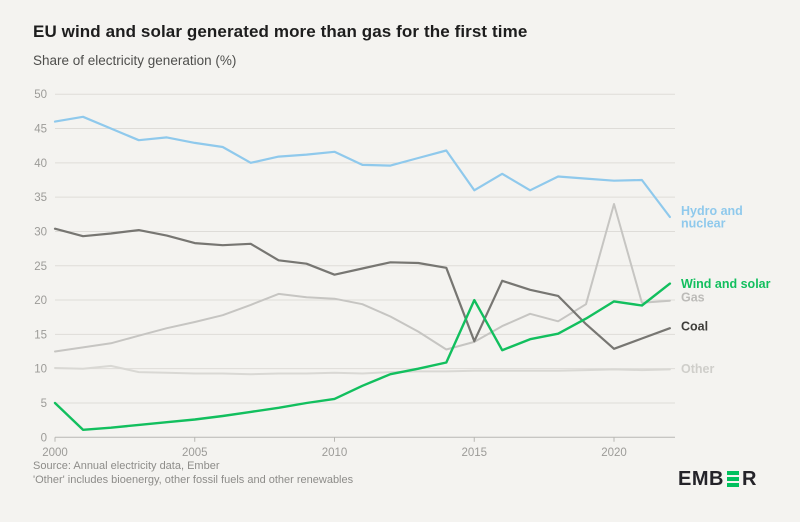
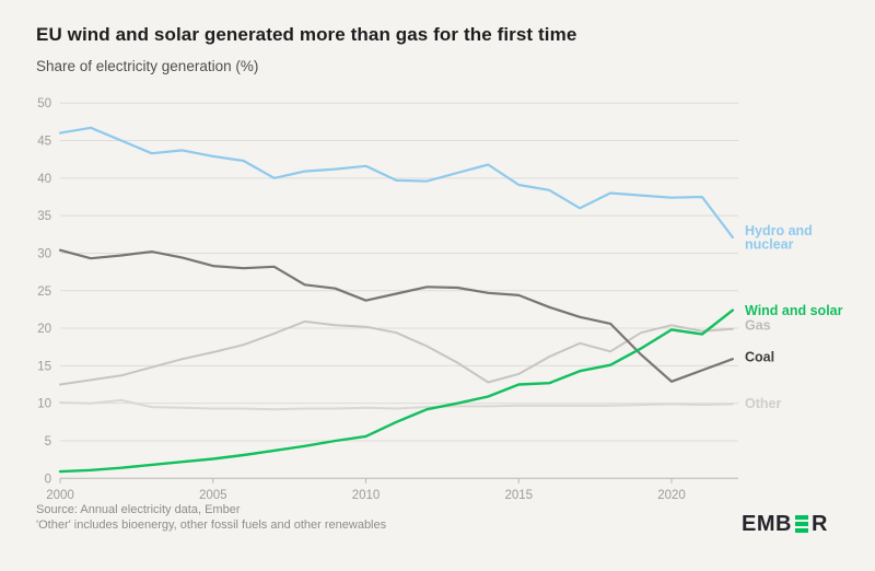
Wind and solar/2000: 5 -> 1
Hydro and nuclear/2015: 36 -> 39
Wind and solar/2015: 20 -> 12
Coal/2015: 14 -> 24
Gas/2020: 34 -> 20
